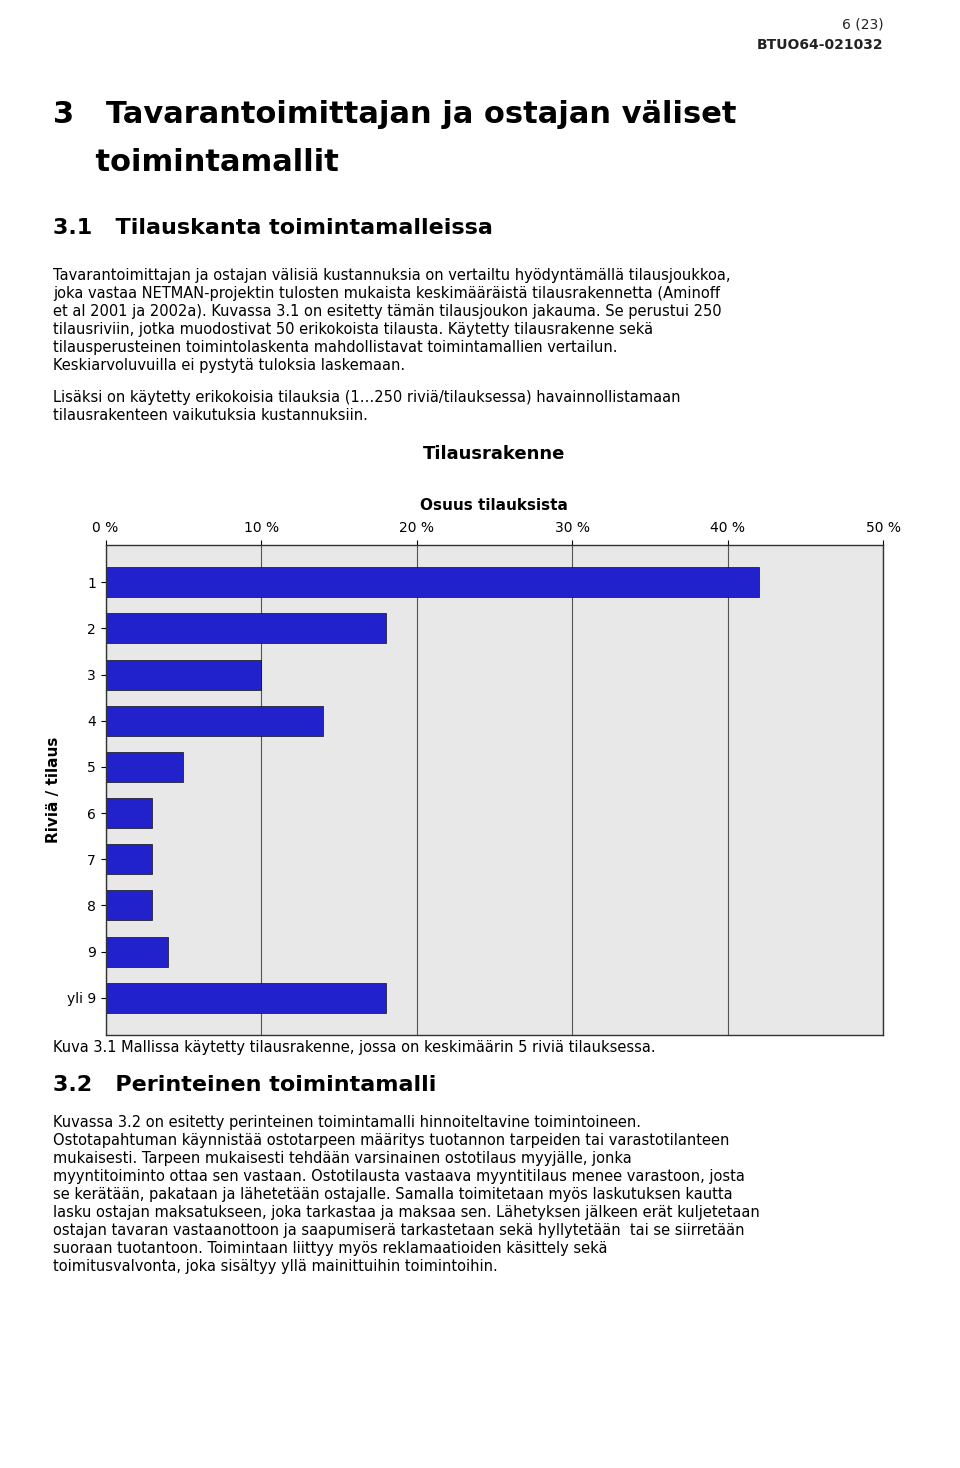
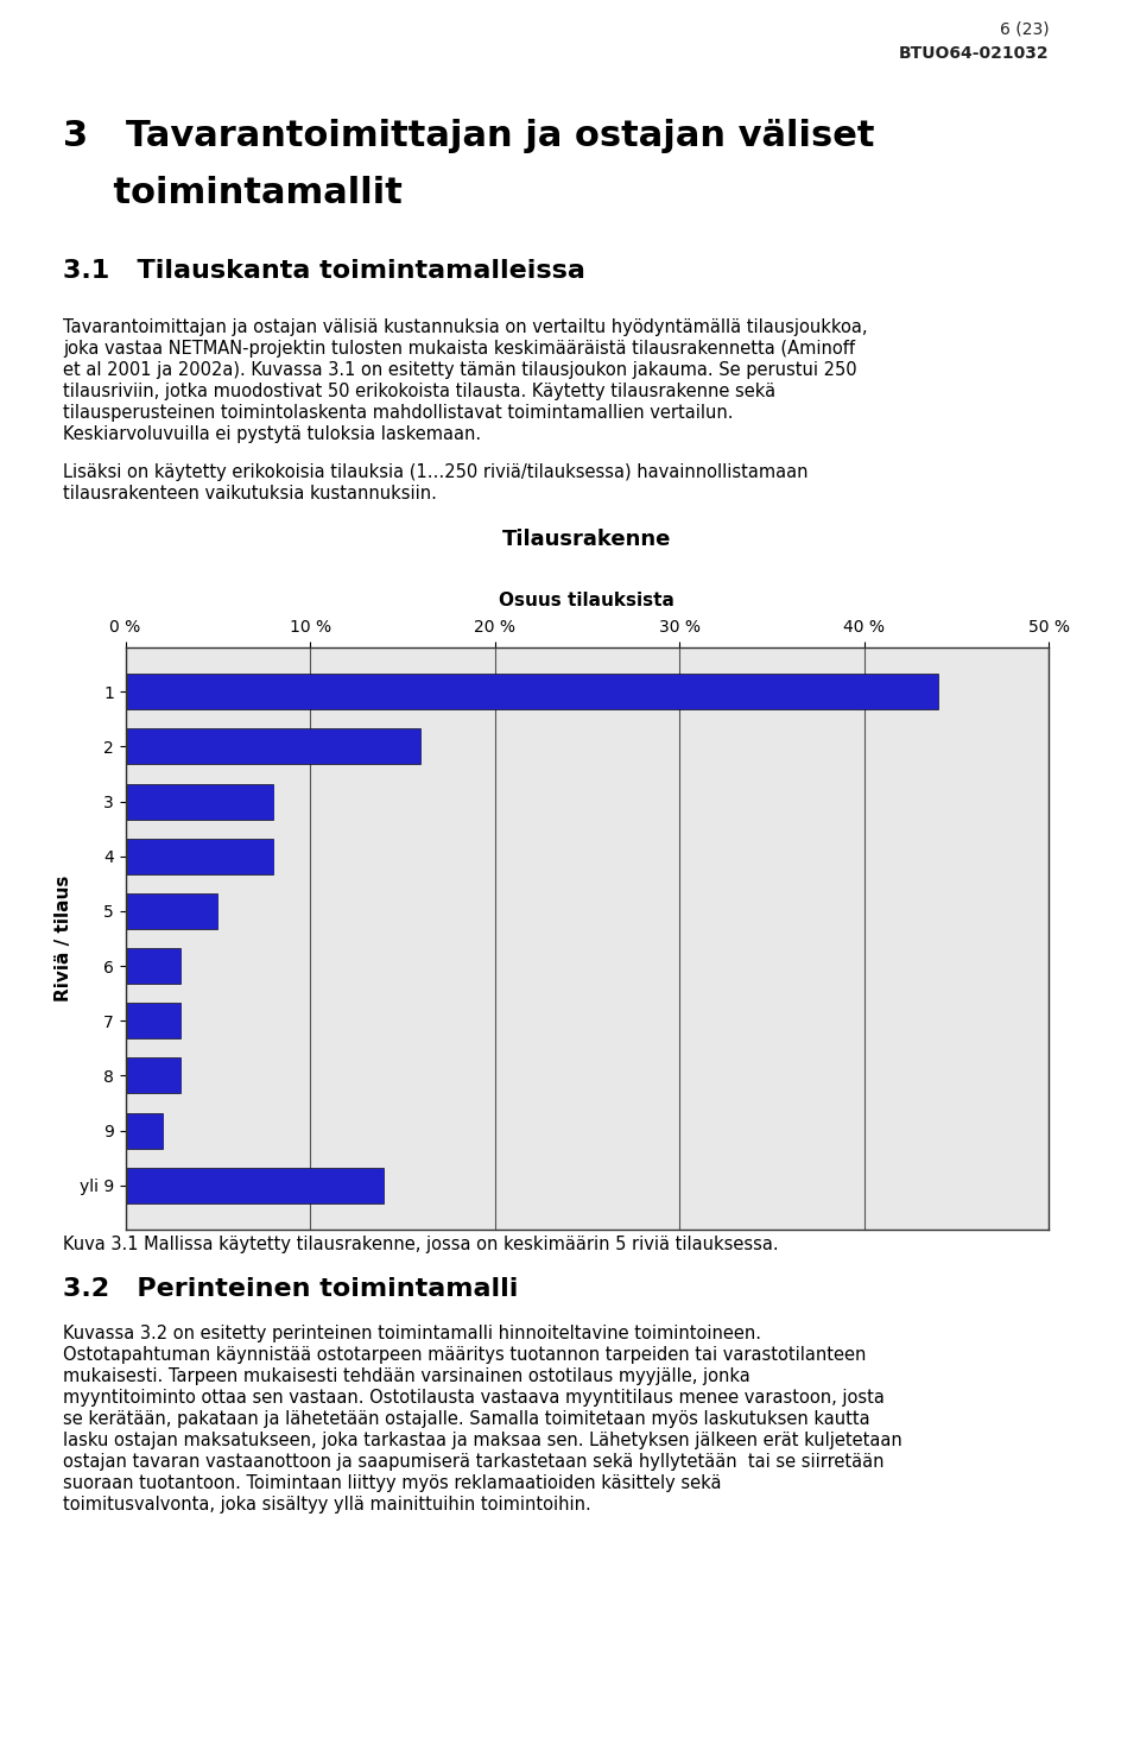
1: 42 % -> 44 %
2: 18 % -> 16 %
3: 10 % -> 8 %
4: 14 % -> 8 %
9: 4 % -> 2 %
yli 9: 18 % -> 14 %
